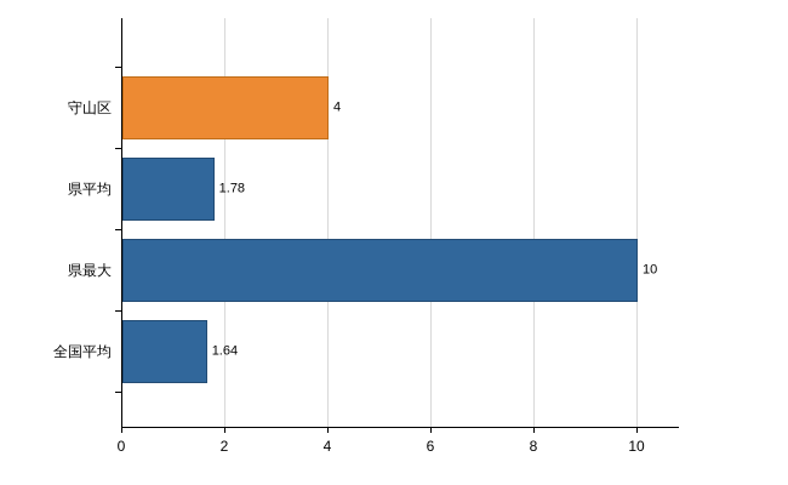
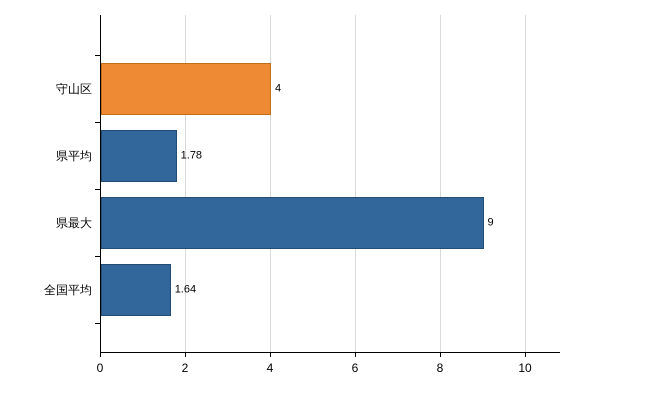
県最大: 10 -> 9
